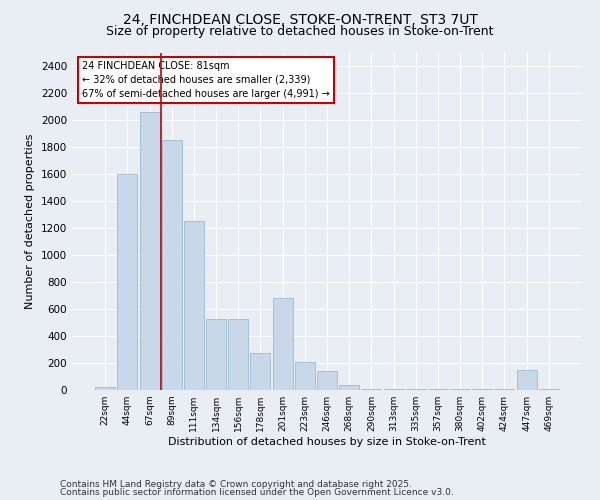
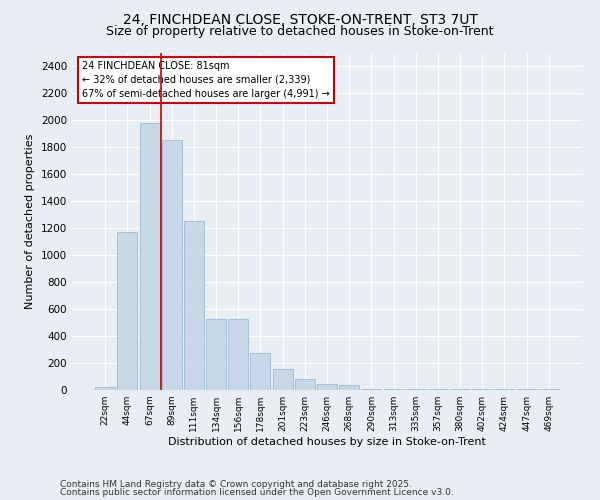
44sqm: 1600 -> 1170
67sqm: 2060 -> 1980
201sqm: 680 -> 160
223sqm: 210 -> 80
246sqm: 140 -> 40
447sqm: 150 -> 0
